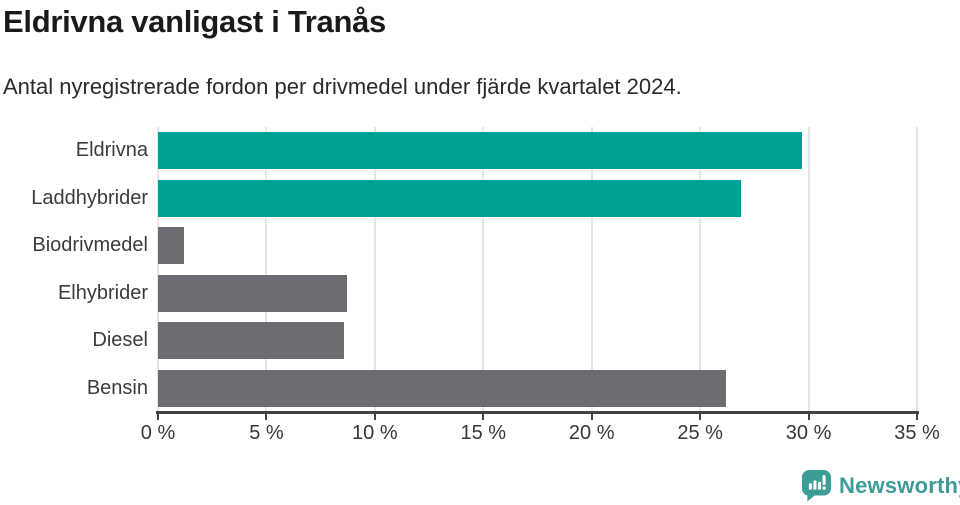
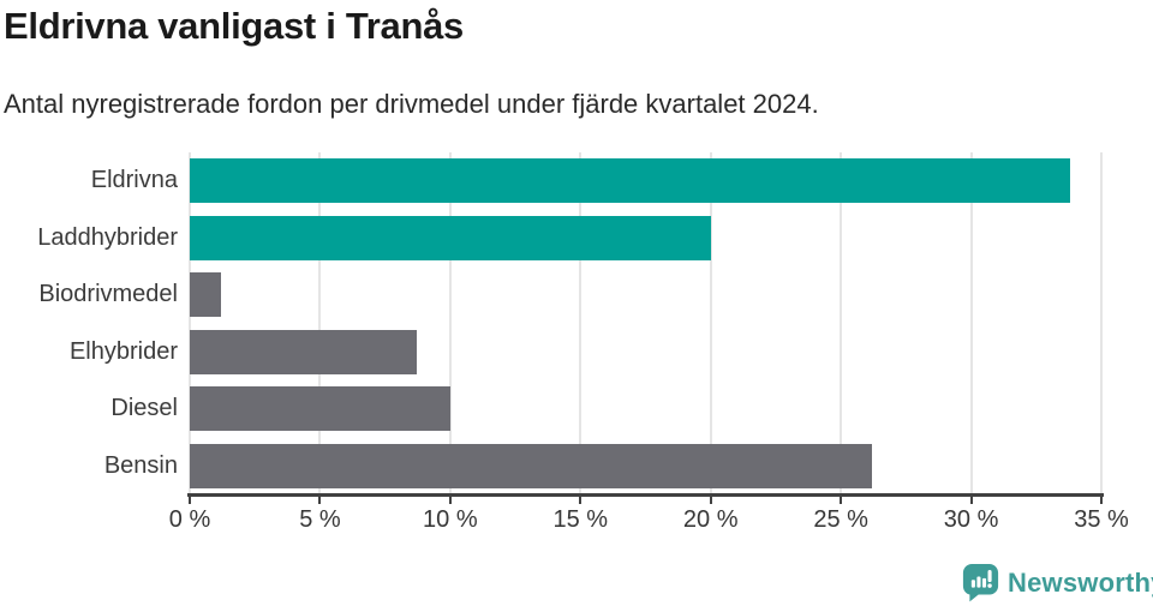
Eldrivna: 29.7% -> 33.8%
Laddhybrider: 26.9% -> 20.0%
Diesel: 8.6% -> 10.0%
